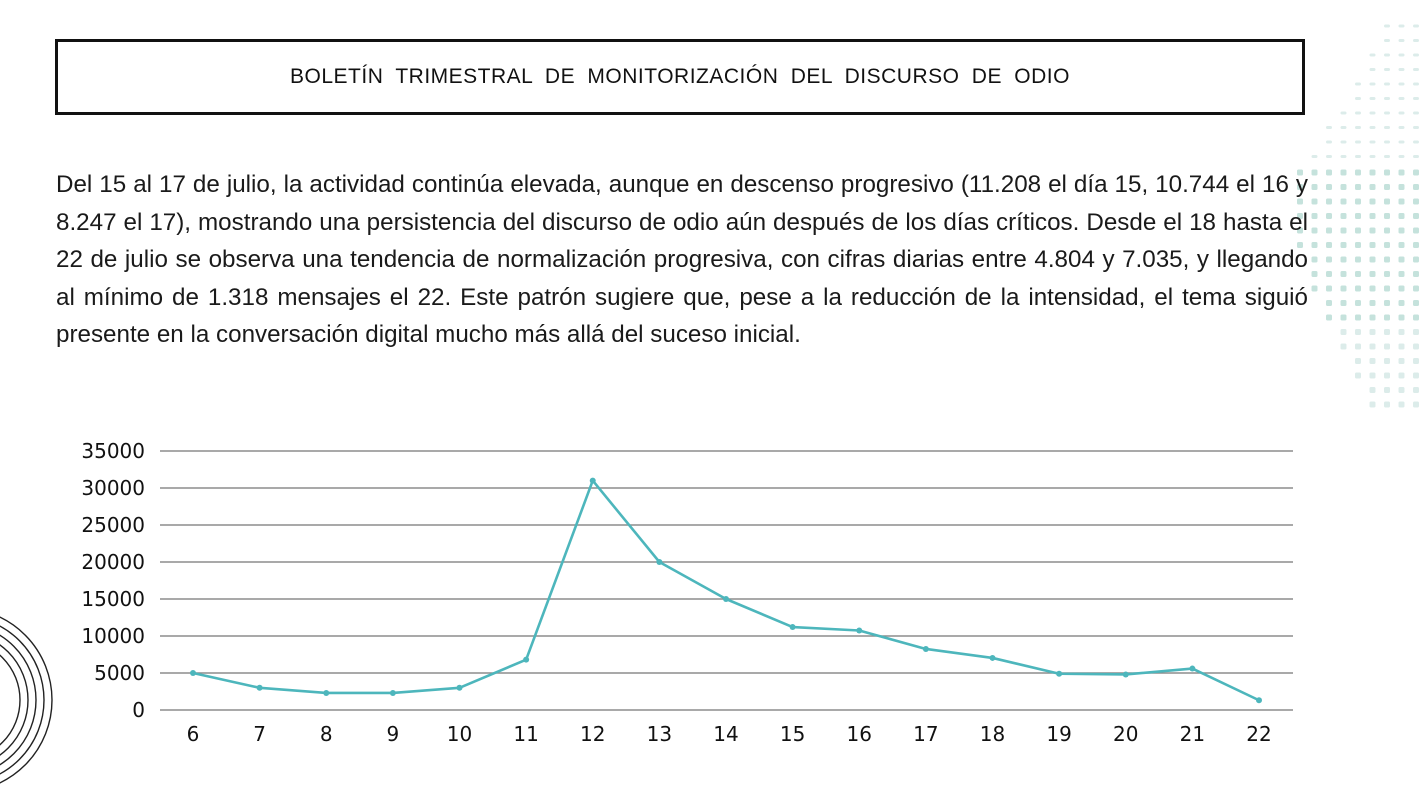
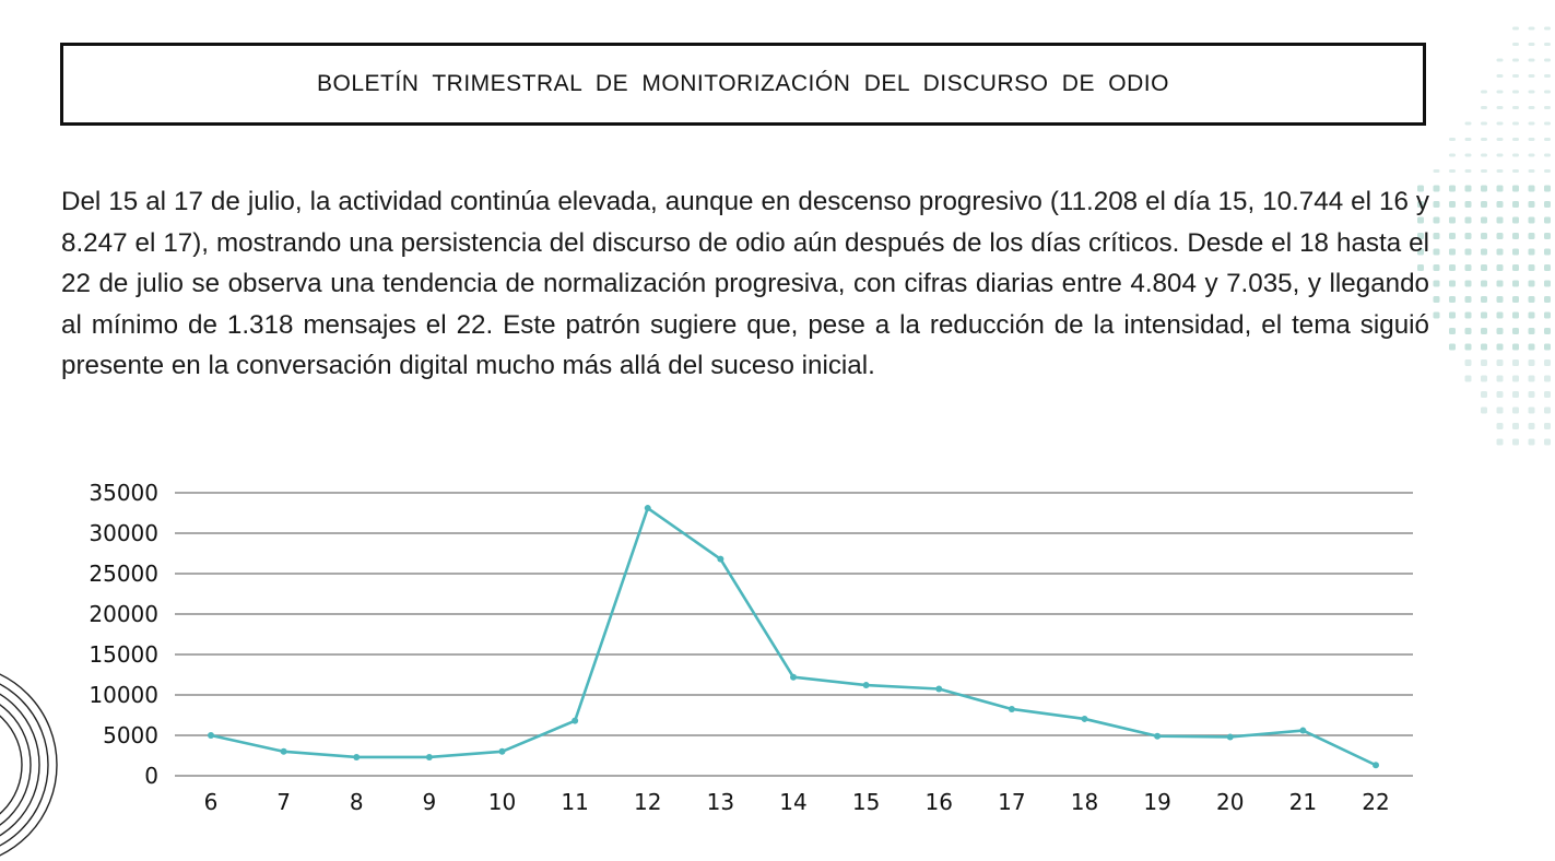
12: 31000 -> 33000
13: 20000 -> 27000
14: 15000 -> 12000
